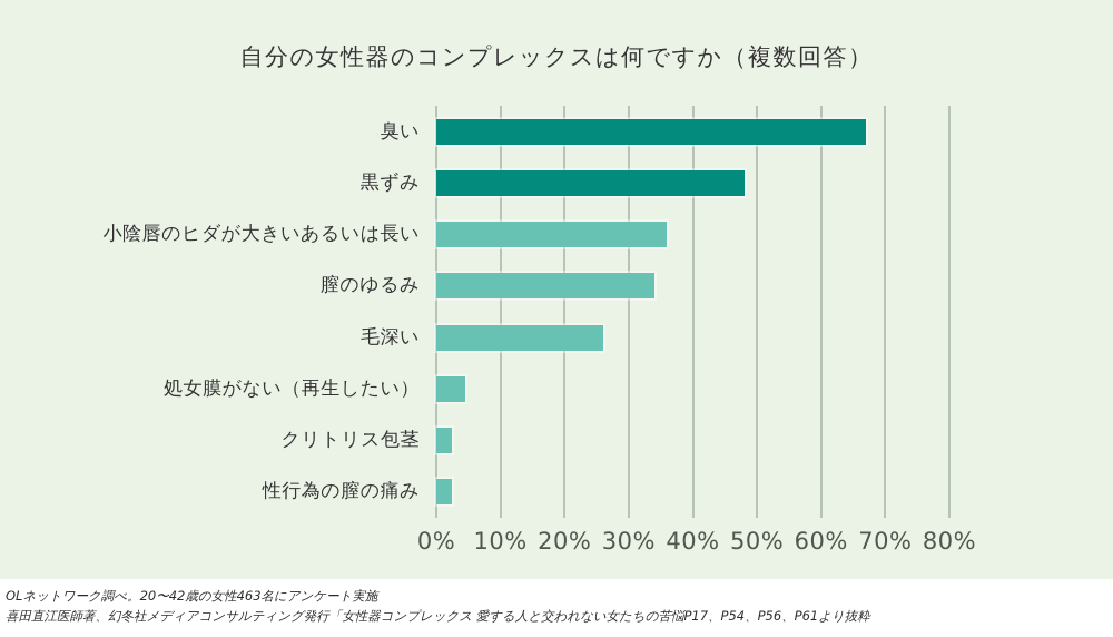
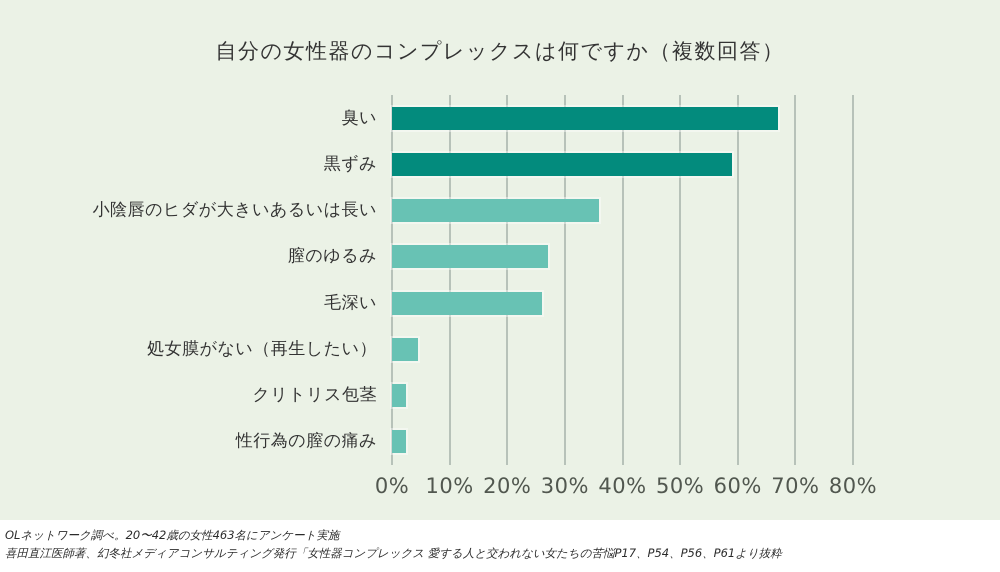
黒ずみ: 48% -> 59%
膣のゆるみ: 34% -> 27%
